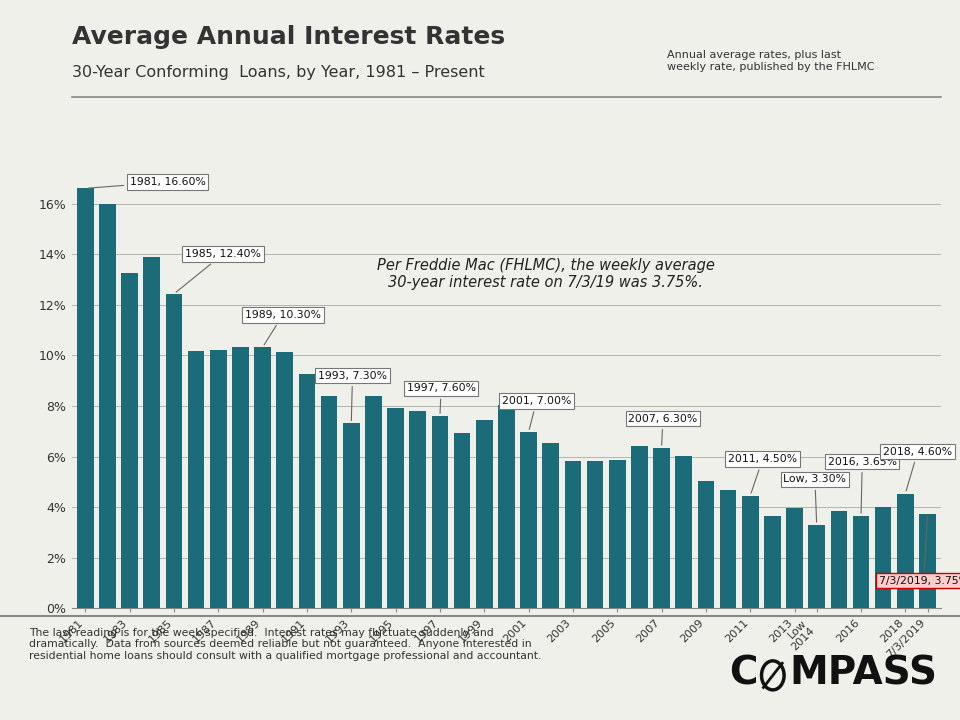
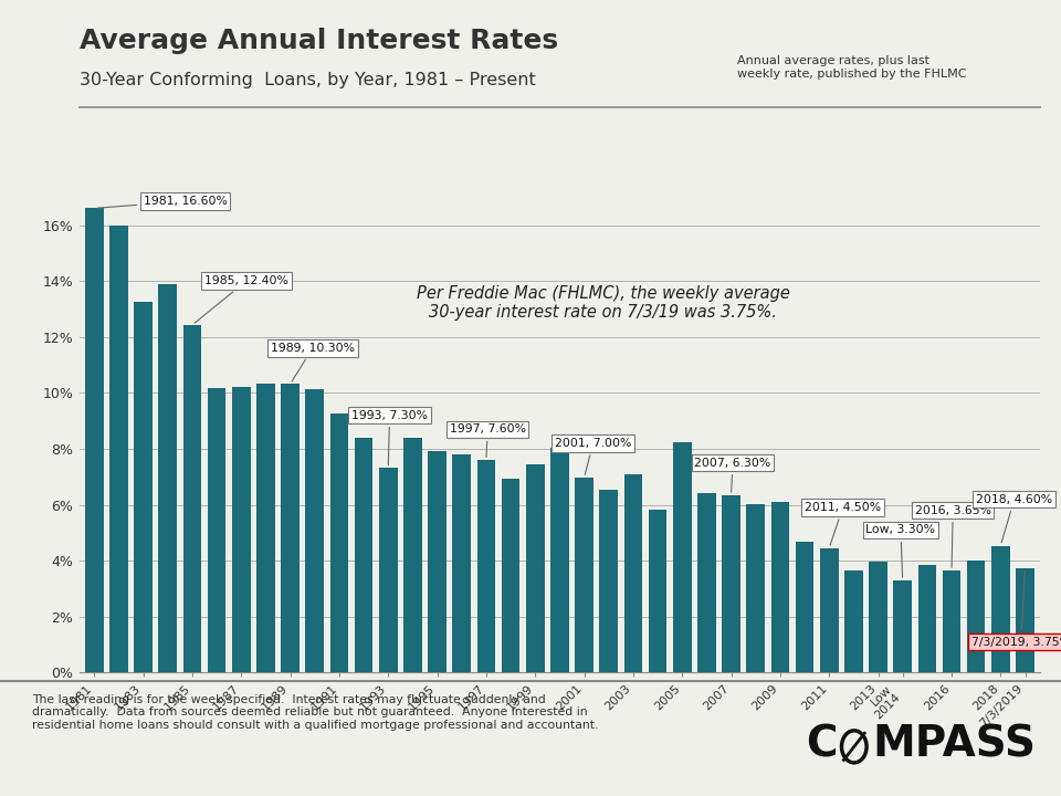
2003: 5.83% -> 7.10%
2005: 5.87% -> 8.25%
2009: 5.04% -> 6.10%
